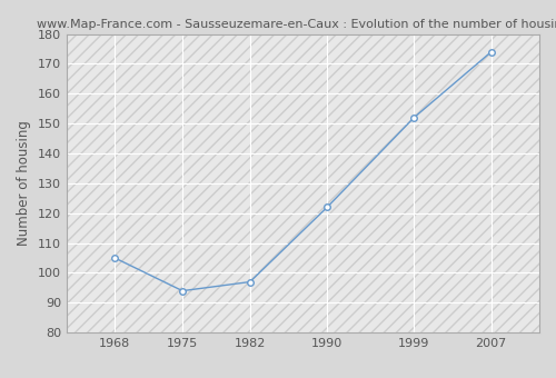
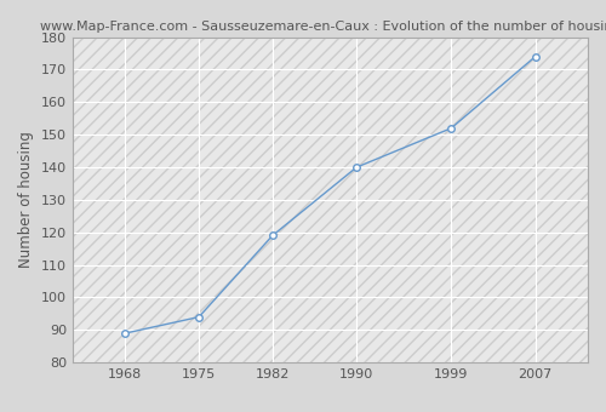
1968: 105 -> 89
1982: 97 -> 119
1990: 122 -> 140
